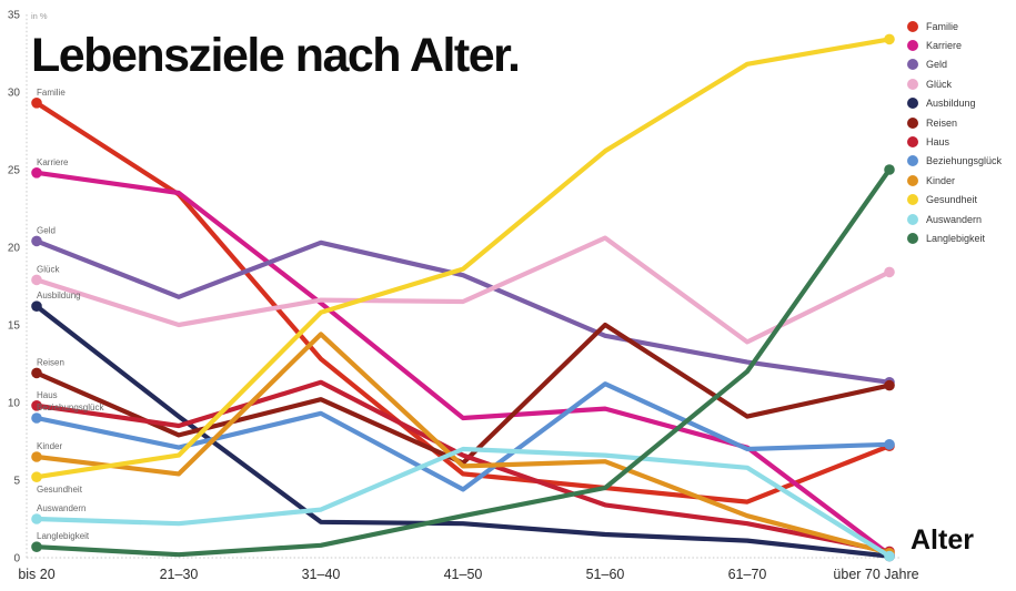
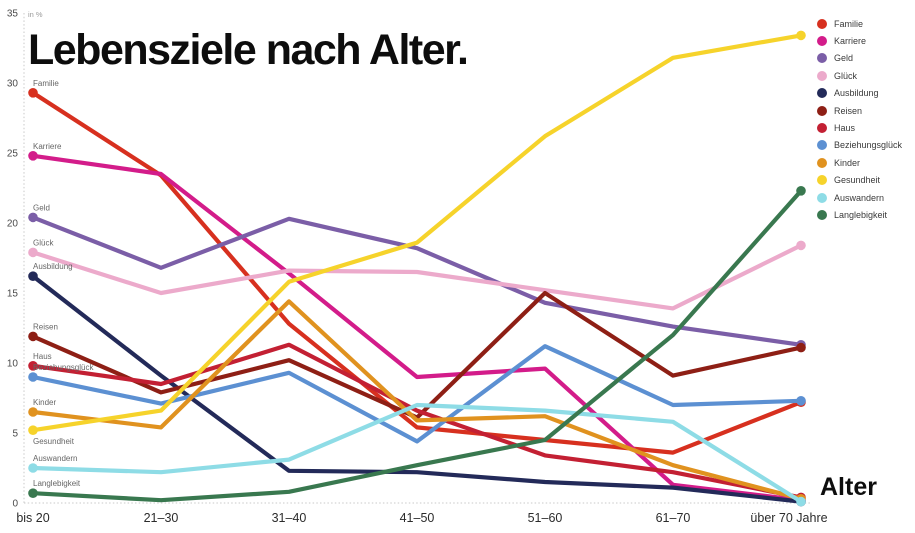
Glück/51–60: 20.6 -> 15.2
Karriere/61–70: 7.1 -> 1.3
Langlebigkeit/über 70 Jahre: 25.0 -> 22.3
